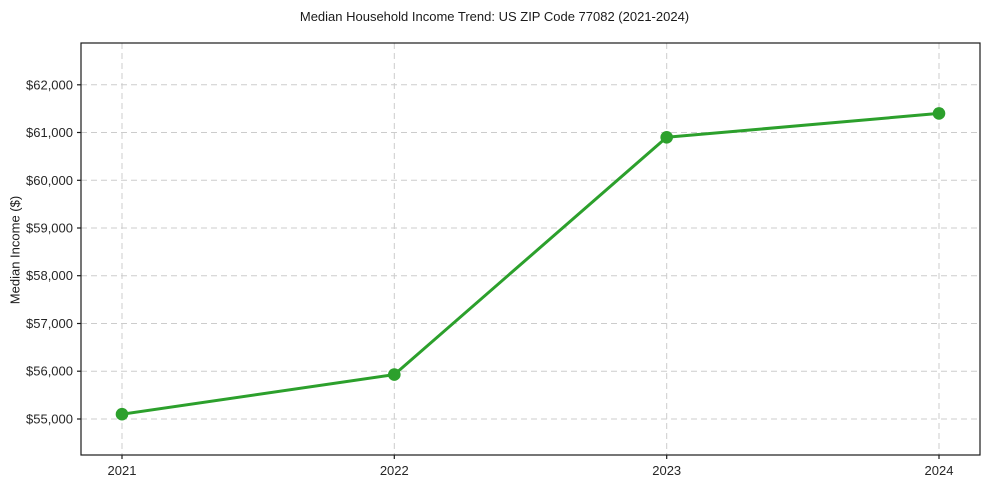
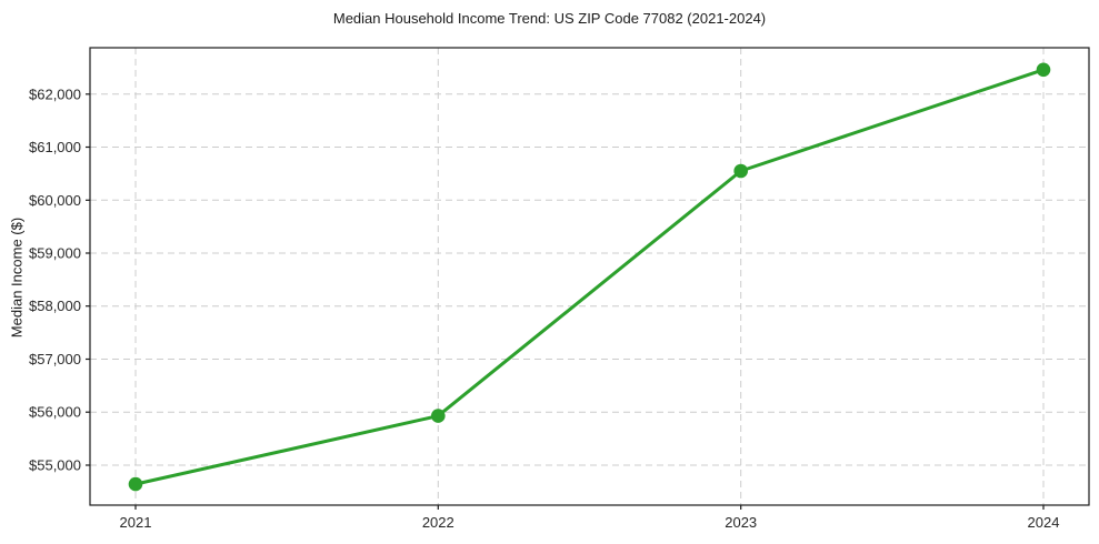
2021: $55100 -> $54600
2023: $60900 -> $60600
2024: $61400 -> $62500
